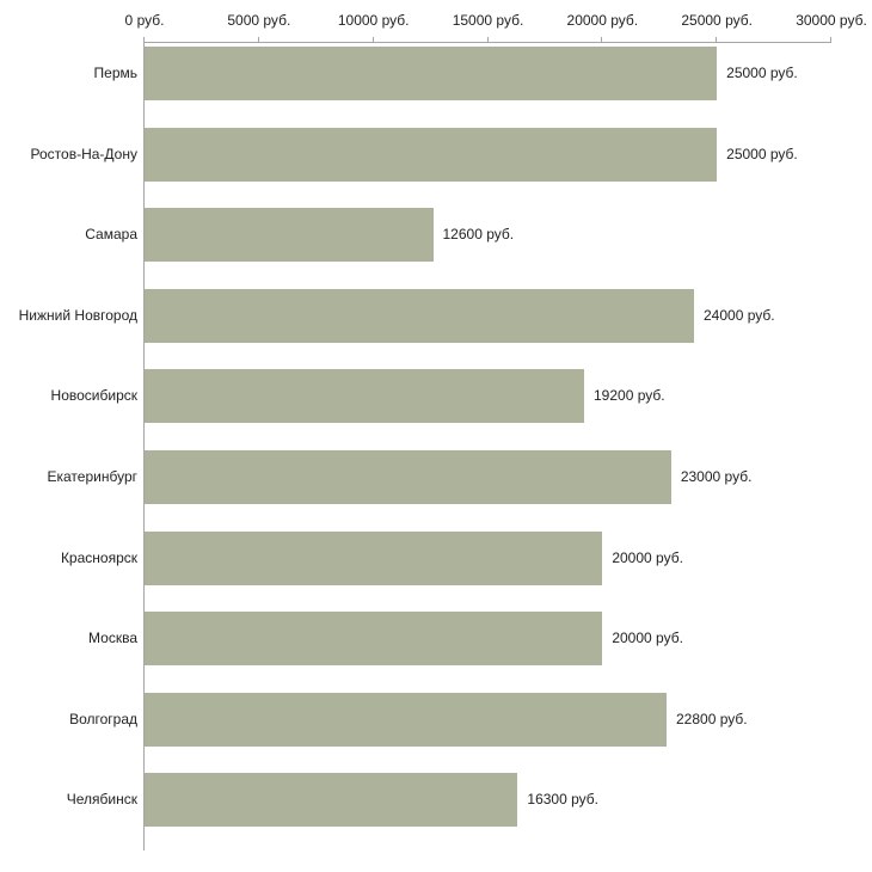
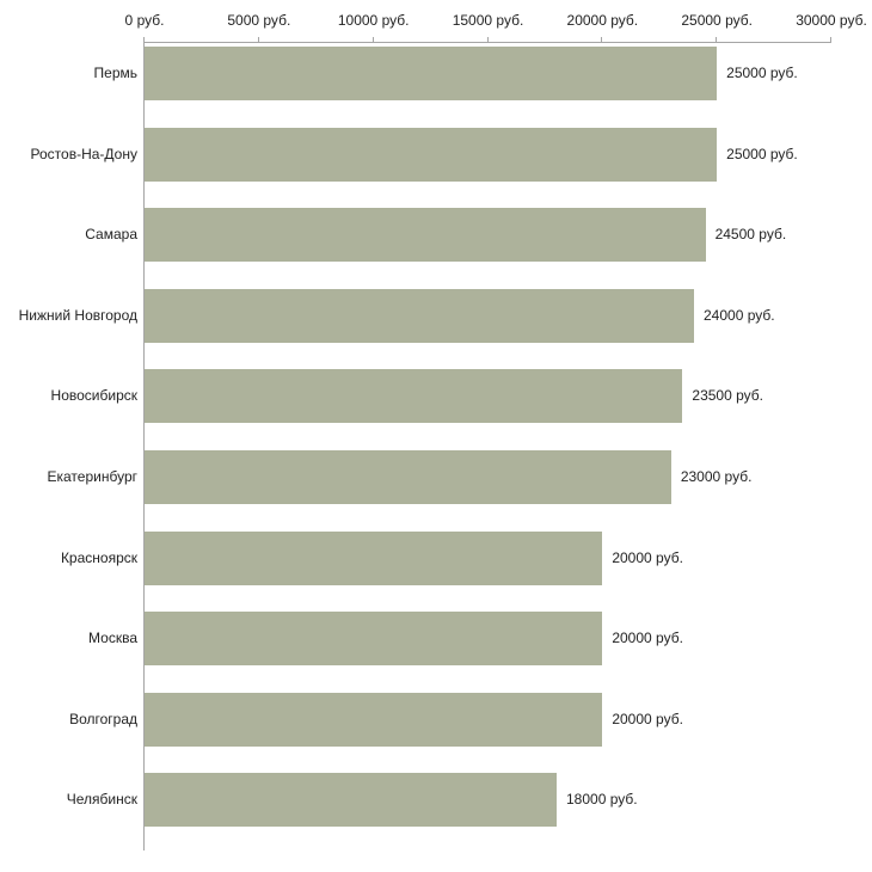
Самара: 12600 -> 24500
Новосибирск: 19200 -> 23500
Волгоград: 22800 -> 20000
Челябинск: 16300 -> 18000
